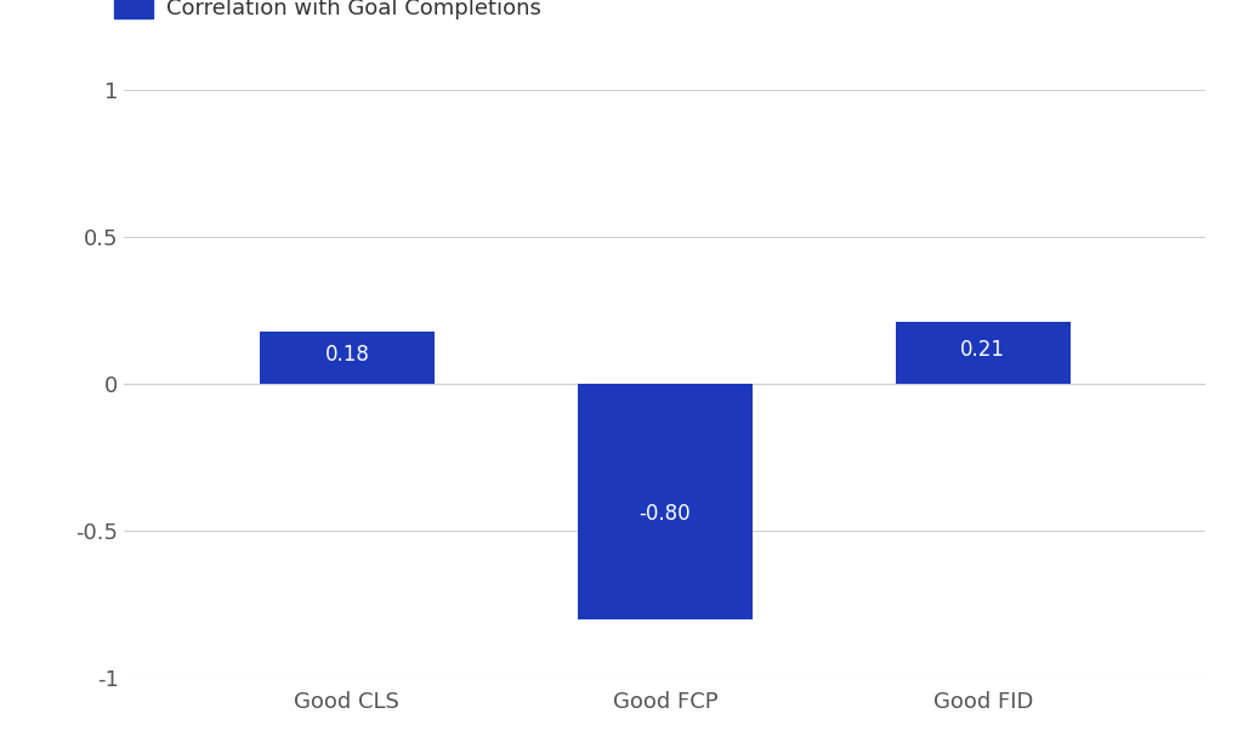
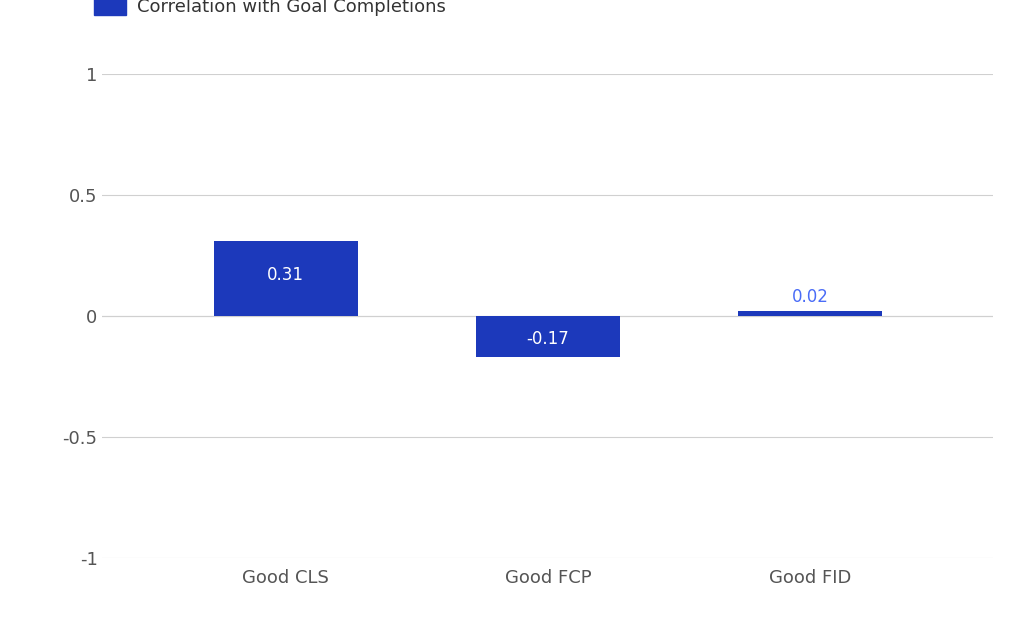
Good CLS: 0.18 -> 0.31
Good FCP: -0.80 -> -0.17
Good FID: 0.21 -> 0.02
